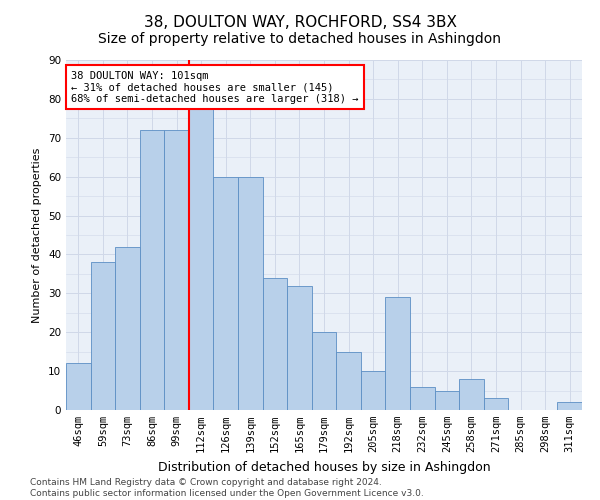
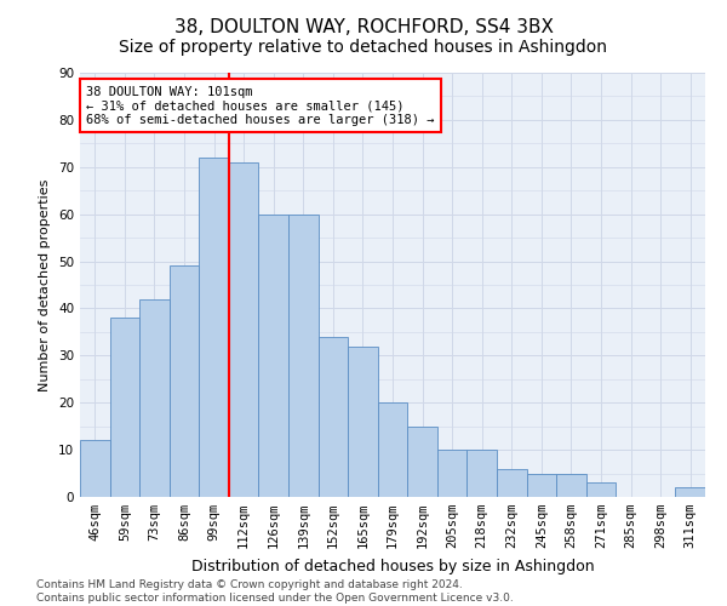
86sqm: 72 -> 49
112sqm: 78 -> 71
218sqm: 29 -> 10
258sqm: 8 -> 5
